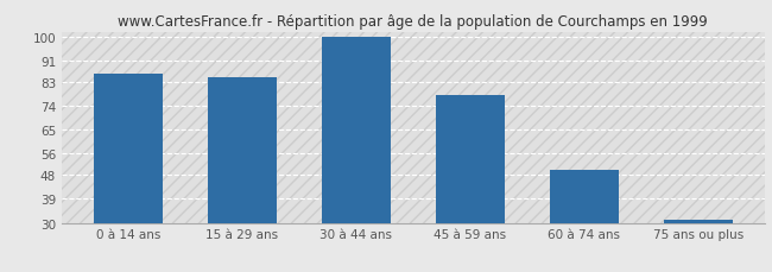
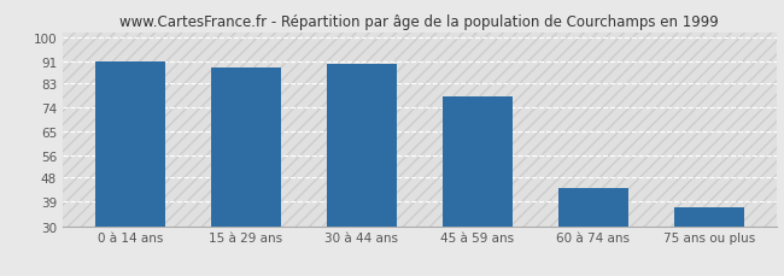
0 à 14 ans: 86 -> 91
15 à 29 ans: 85 -> 89
30 à 44 ans: 100 -> 90
60 à 74 ans: 50 -> 44
75 ans ou plus: 31 -> 37
